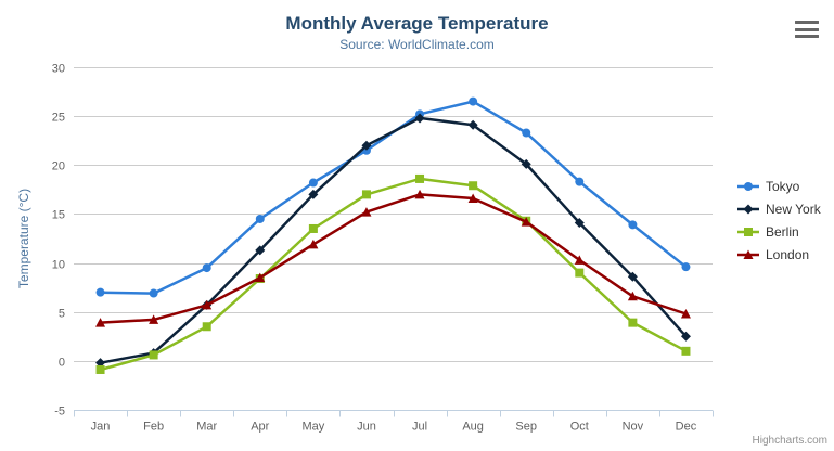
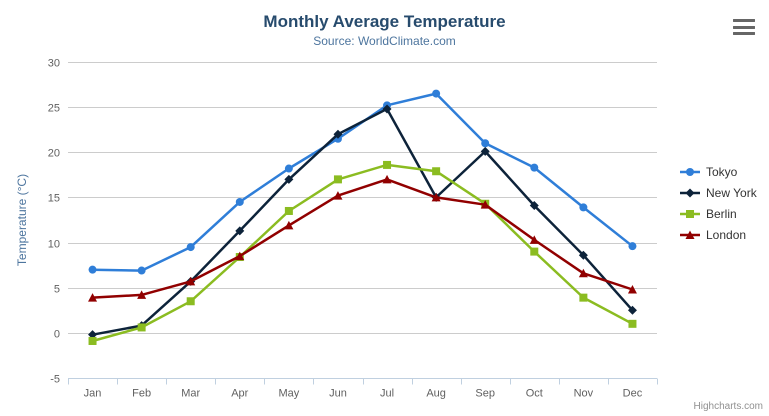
New York/Aug: 24 -> 15
London/Aug: 17 -> 15
Tokyo/Sep: 23 -> 21
